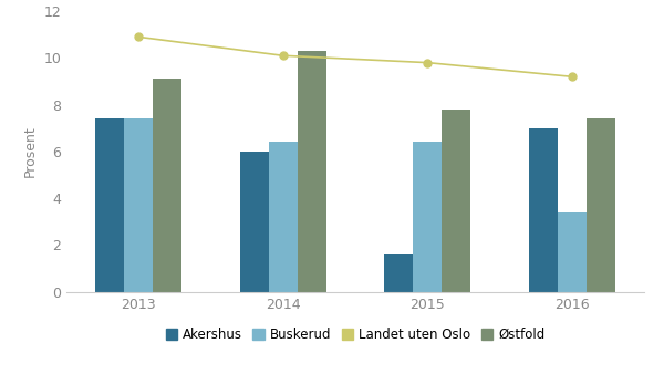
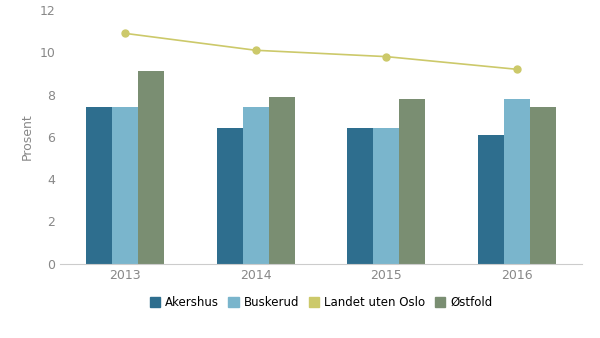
Akershus/2014: 6.0 -> 6.4
Buskerud/2014: 6.4 -> 7.4
Østfold/2014: 10.3 -> 7.9
Akershus/2015: 1.6 -> 6.4
Akershus/2016: 7.0 -> 6.1
Buskerud/2016: 3.4 -> 7.8
